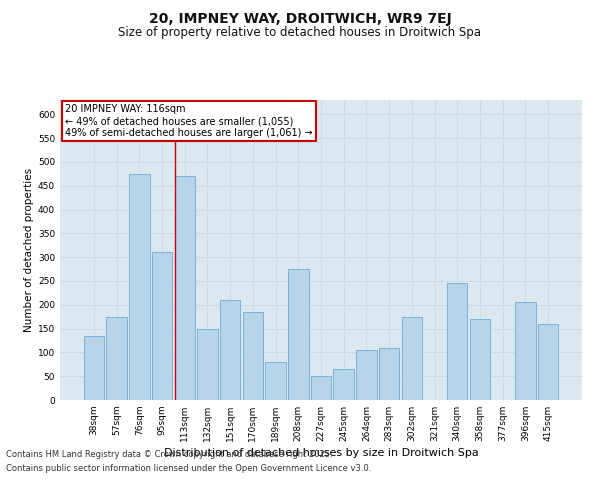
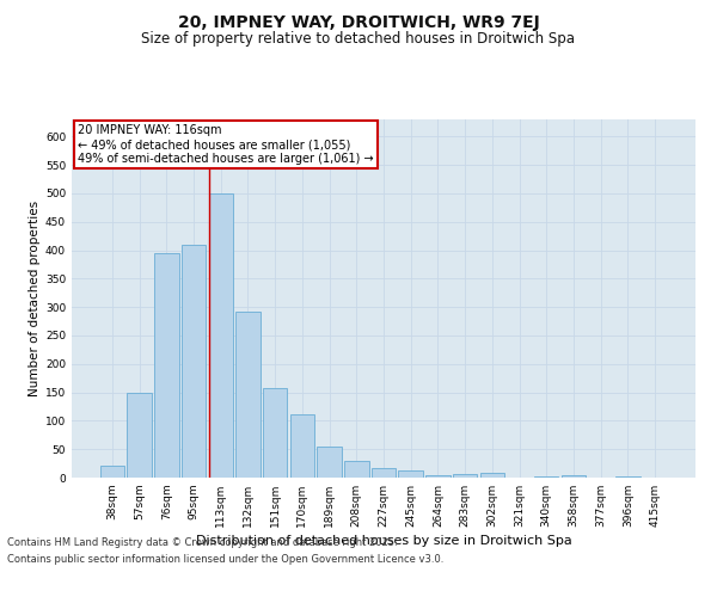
38sqm: 135 -> 22
57sqm: 175 -> 150
76sqm: 475 -> 395
95sqm: 310 -> 410
113sqm: 470 -> 500
132sqm: 150 -> 291
151sqm: 210 -> 158
170sqm: 185 -> 111
189sqm: 80 -> 55
208sqm: 275 -> 30
227sqm: 50 -> 17
245sqm: 65 -> 12
264sqm: 105 -> 5
283sqm: 110 -> 7
302sqm: 175 -> 8
340sqm: 245 -> 3
358sqm: 170 -> 5
396sqm: 205 -> 3
415sqm: 160 -> 1
